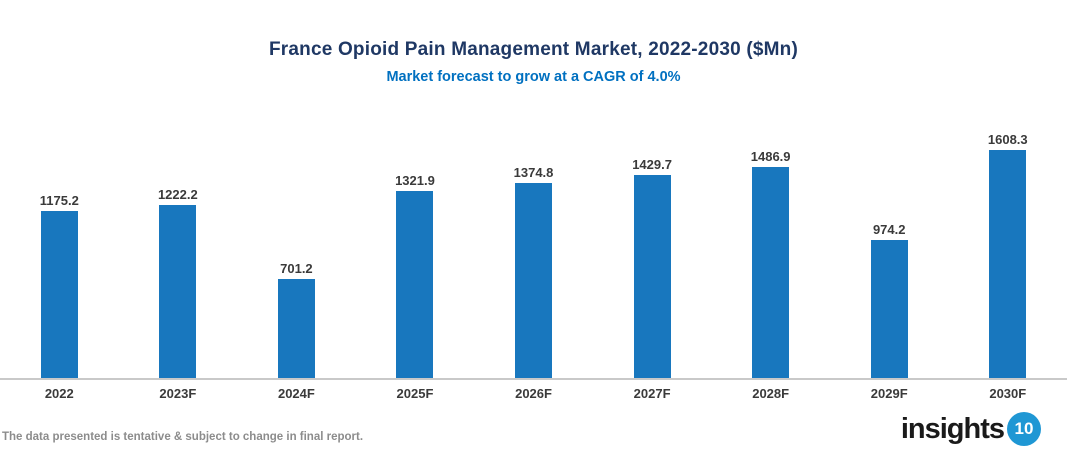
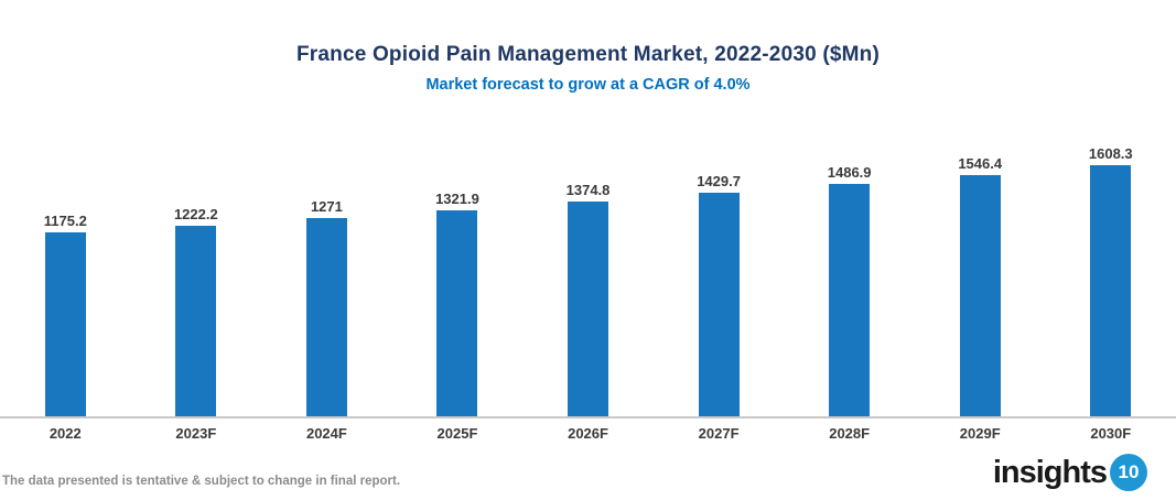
2024F: 701.2 -> 1271
2029F: 974.2 -> 1546.4
